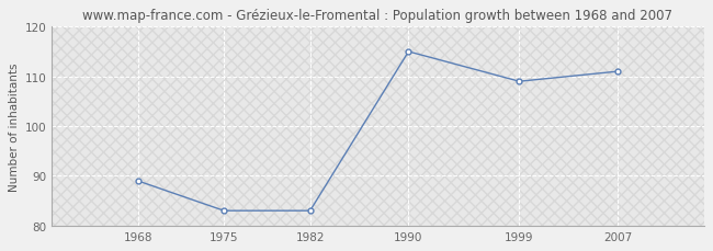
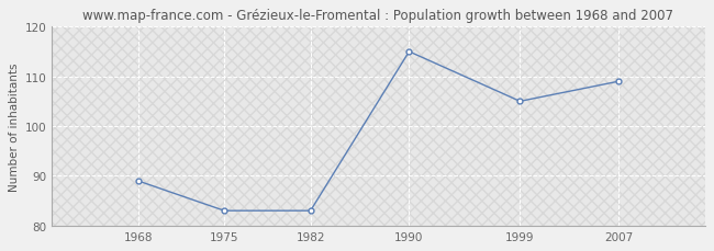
1999: 109 -> 105
2007: 111 -> 109
